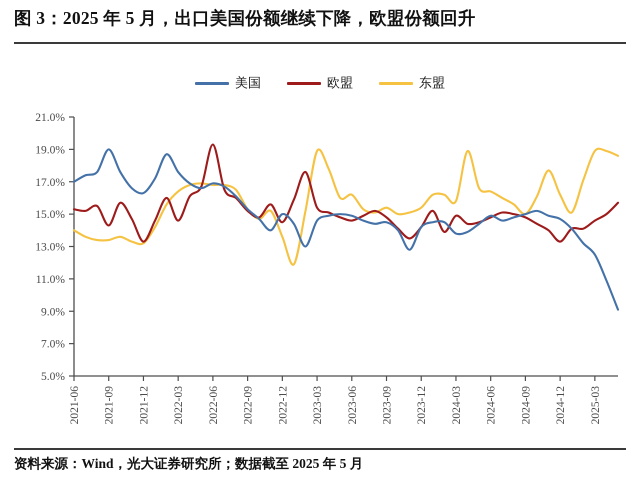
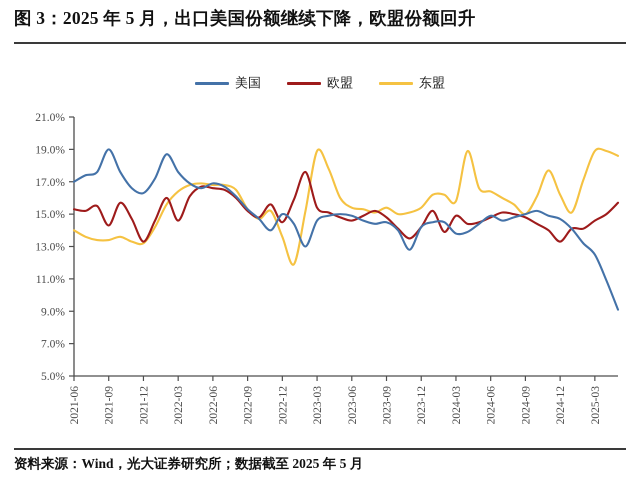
欧盟/2022-06: 19.3% -> 16.6%
东盟/2023-06: 16.2% -> 15.4%
